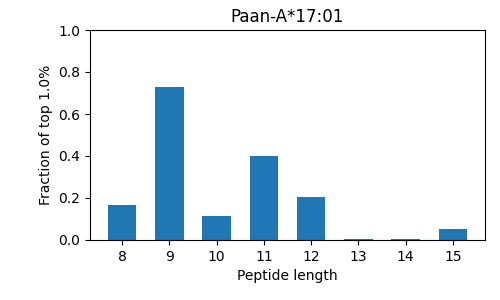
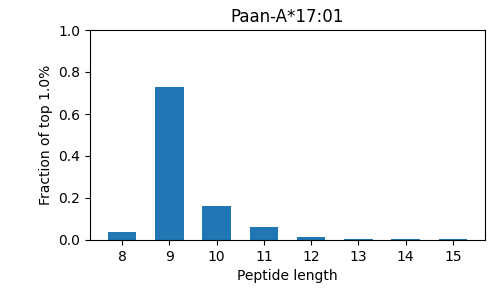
8: 0.165 -> 0.040
10: 0.115 -> 0.163
11: 0.400 -> 0.060
12: 0.205 -> 0.013
15: 0.050 -> 0.004
